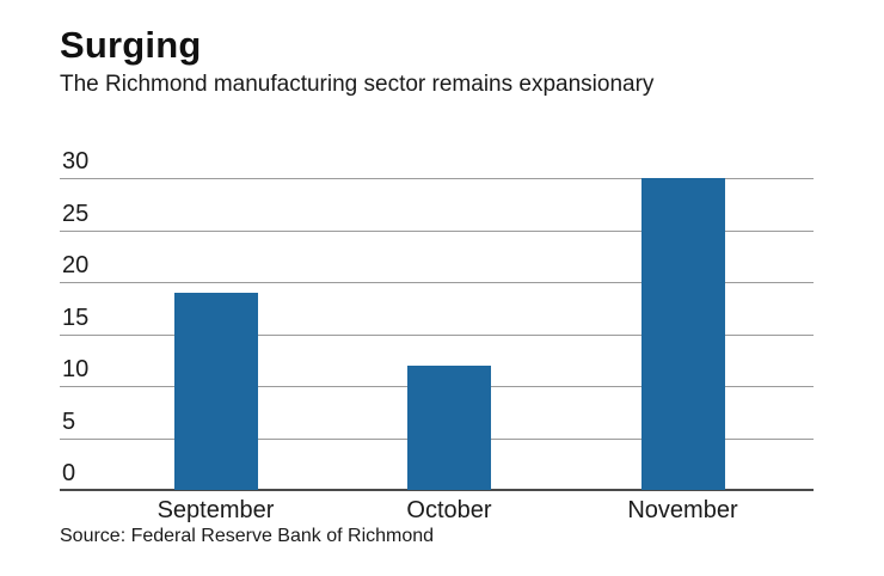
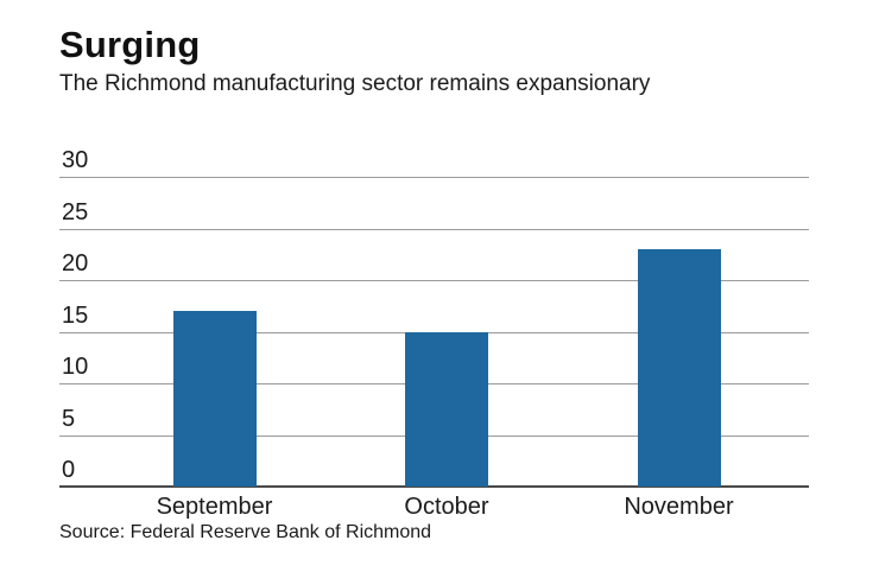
September: 19 -> 17
October: 12 -> 15
November: 30 -> 23
